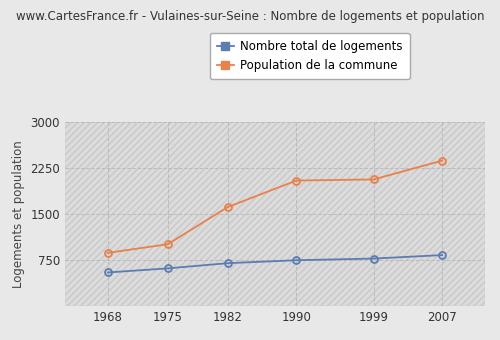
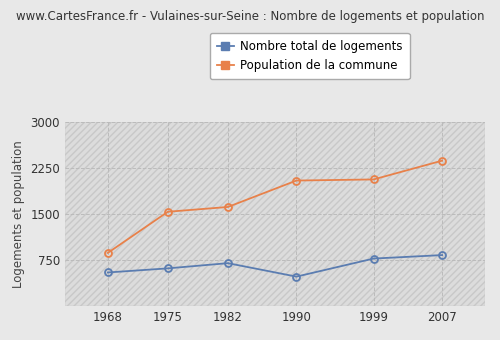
Population de la commune/1975: 1010 -> 1540
Nombre total de logements/1990: 750 -> 480
